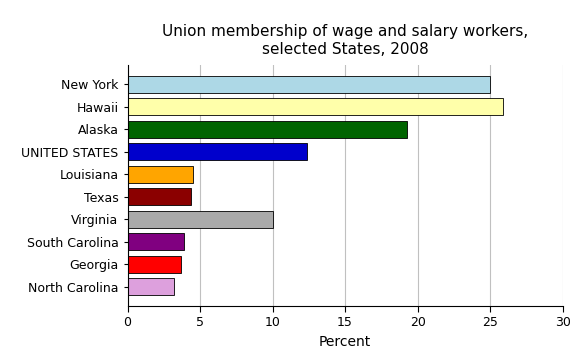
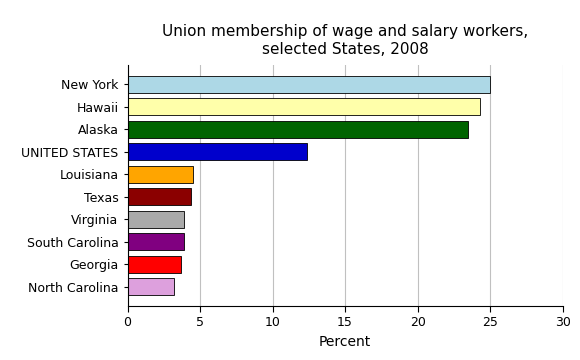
Hawaii: 25.9 -> 24.3
Alaska: 19.3 -> 23.5
Virginia: 10.0 -> 3.9
